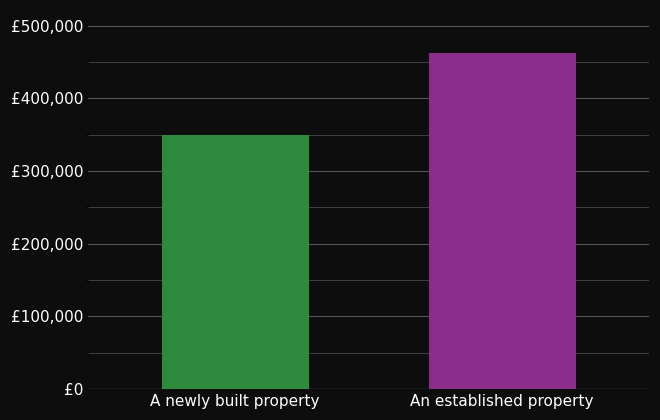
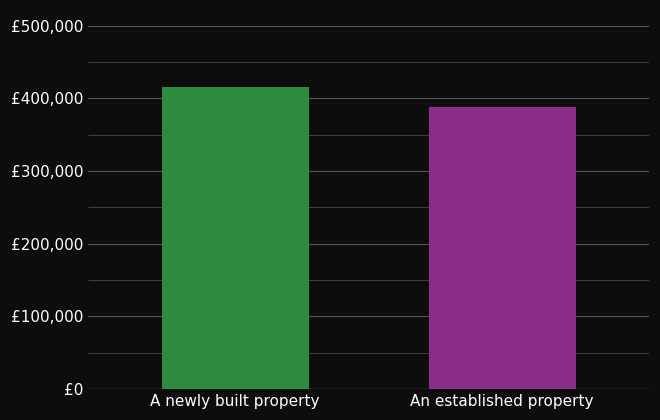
A newly built property: £350,000 -> £416,000
An established property: £463,000 -> £388,000
